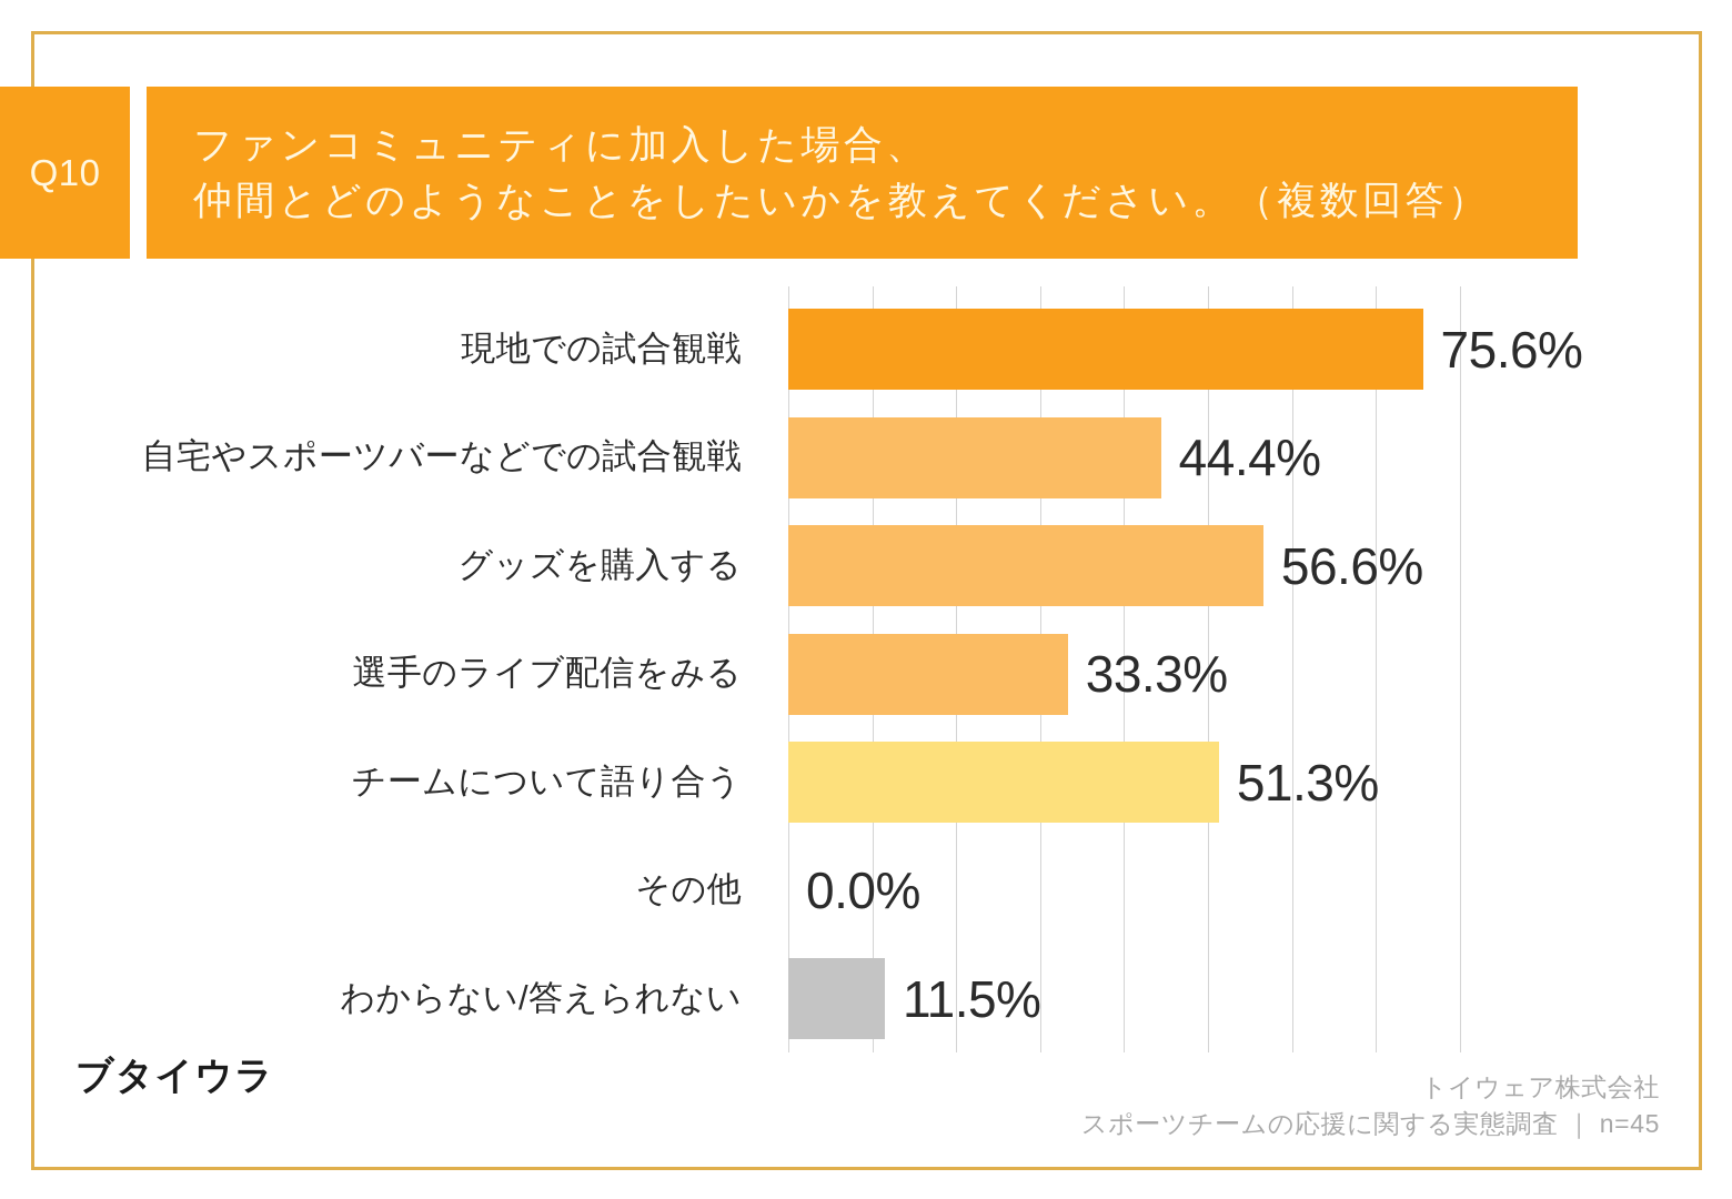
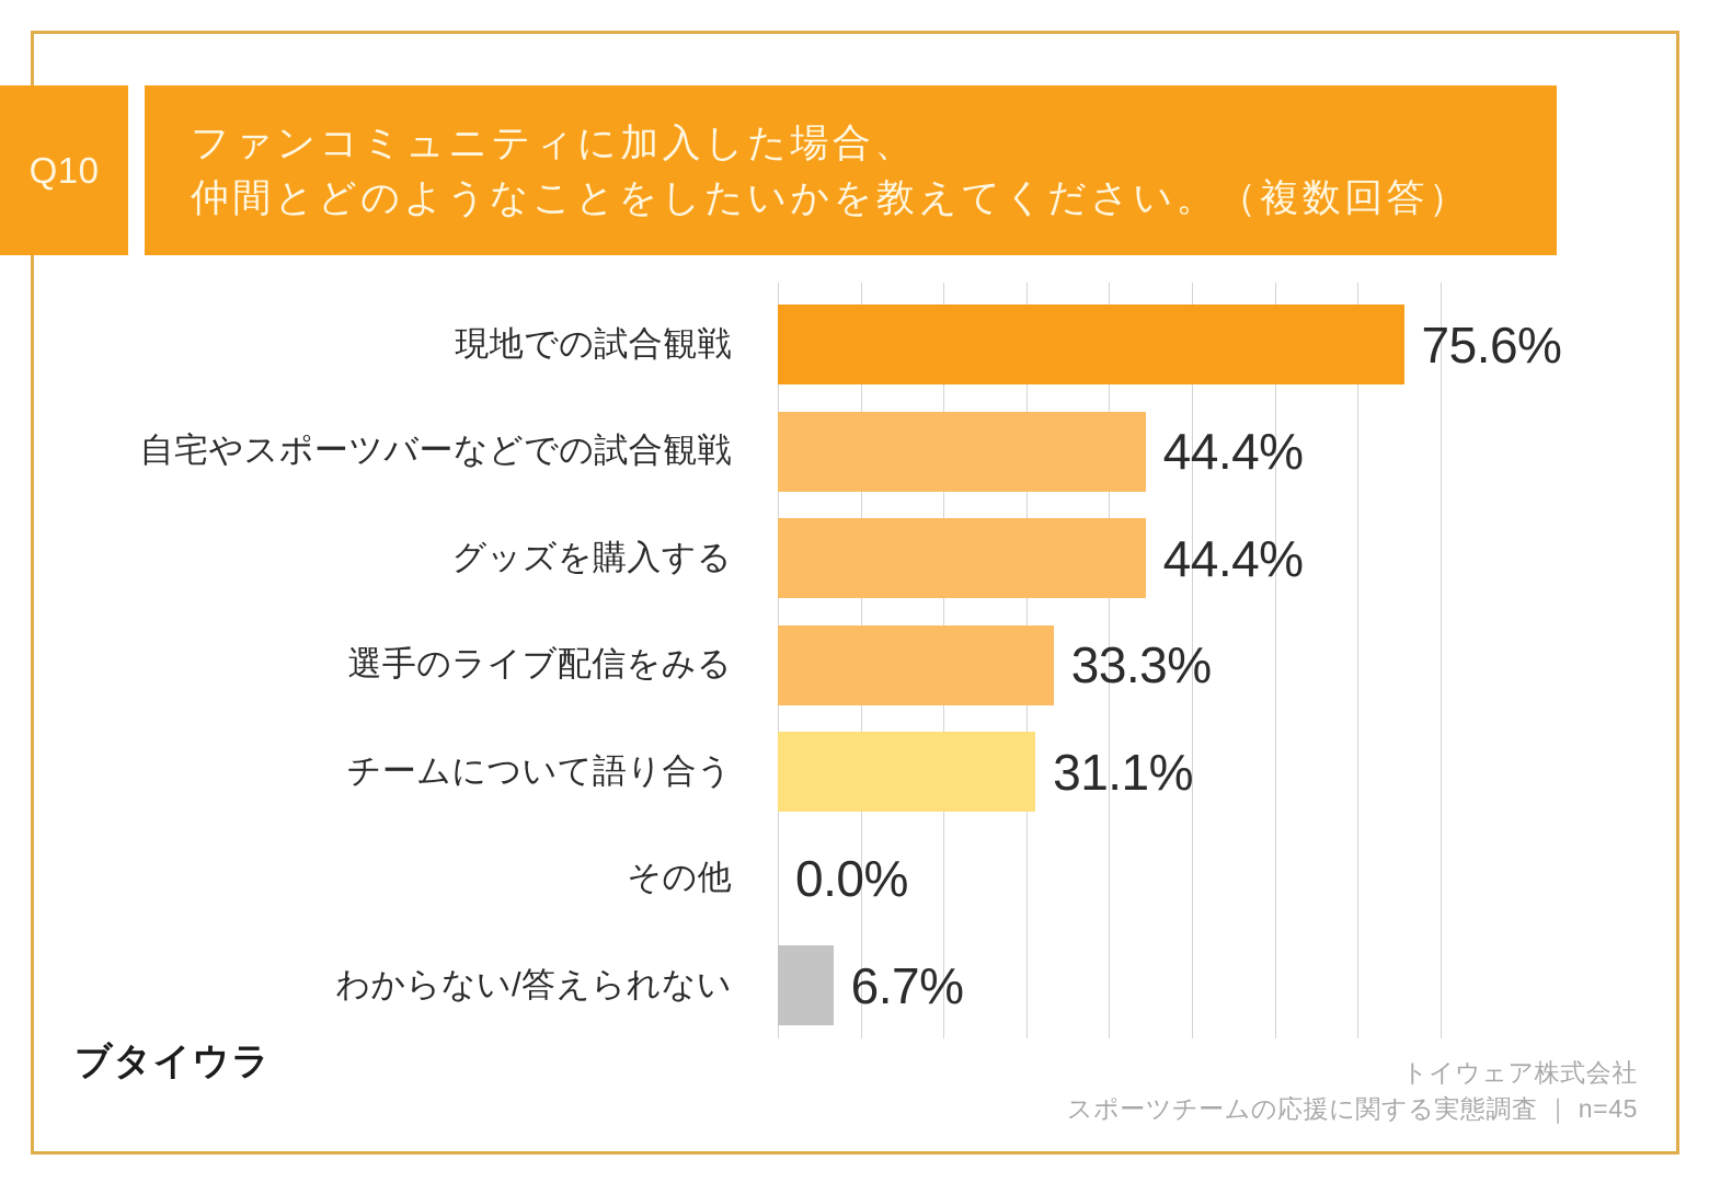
グッズを購入する: 56.6% -> 44.4%
チームについて語り合う: 51.3% -> 31.1%
わからない/答えられない: 11.5% -> 6.7%
